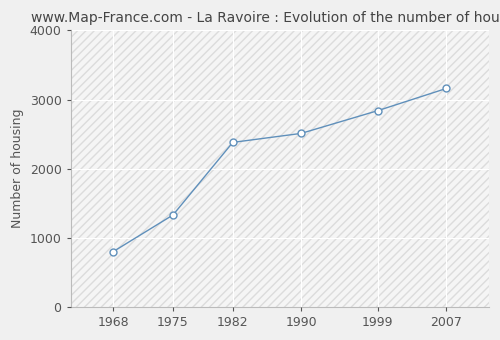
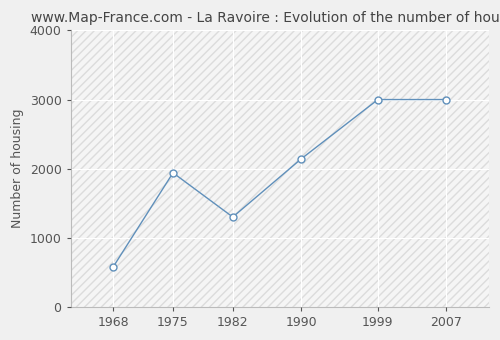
1968: 800 -> 580
1975: 1330 -> 1940
1982: 2380 -> 1300
1990: 2510 -> 2140
1999: 2840 -> 3000
2007: 3160 -> 3000
